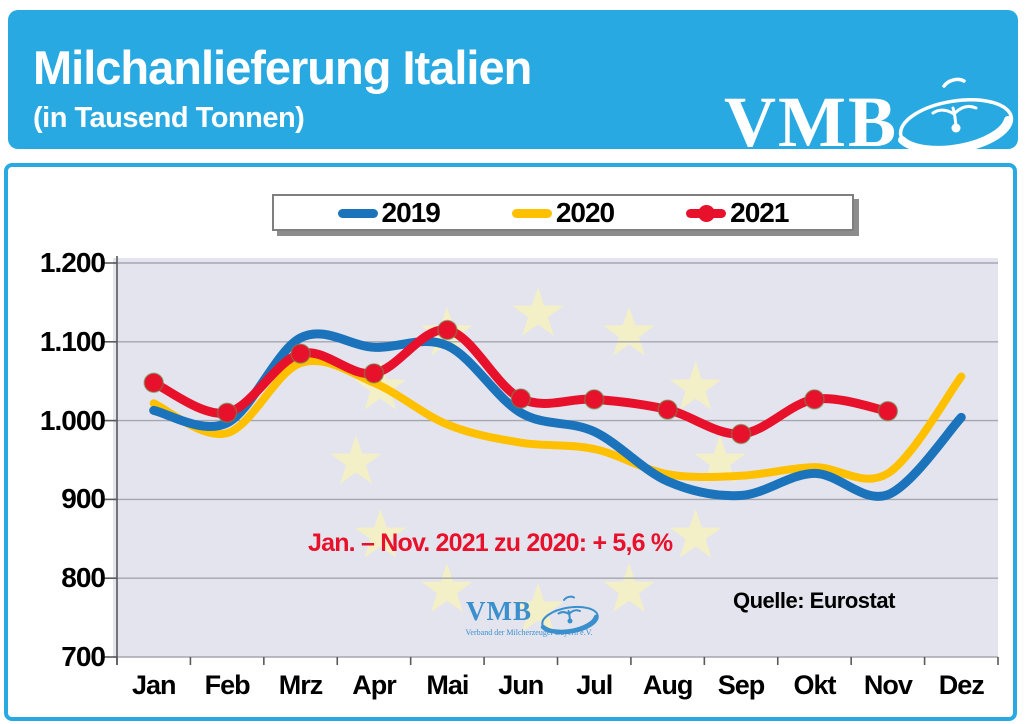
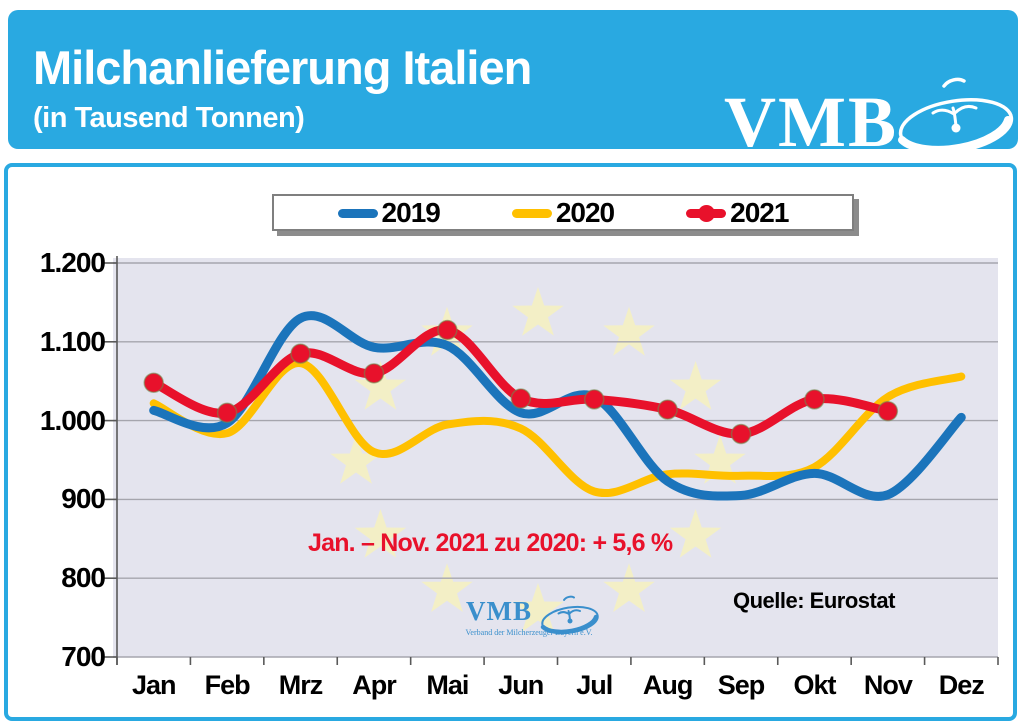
2019/Mrz: 1100 -> 1130
2020/Apr: 1050 -> 960
2020/Jun: 970 -> 990
2019/Jul: 990 -> 1030
2020/Jul: 960 -> 910
2020/Nov: 930 -> 1030
